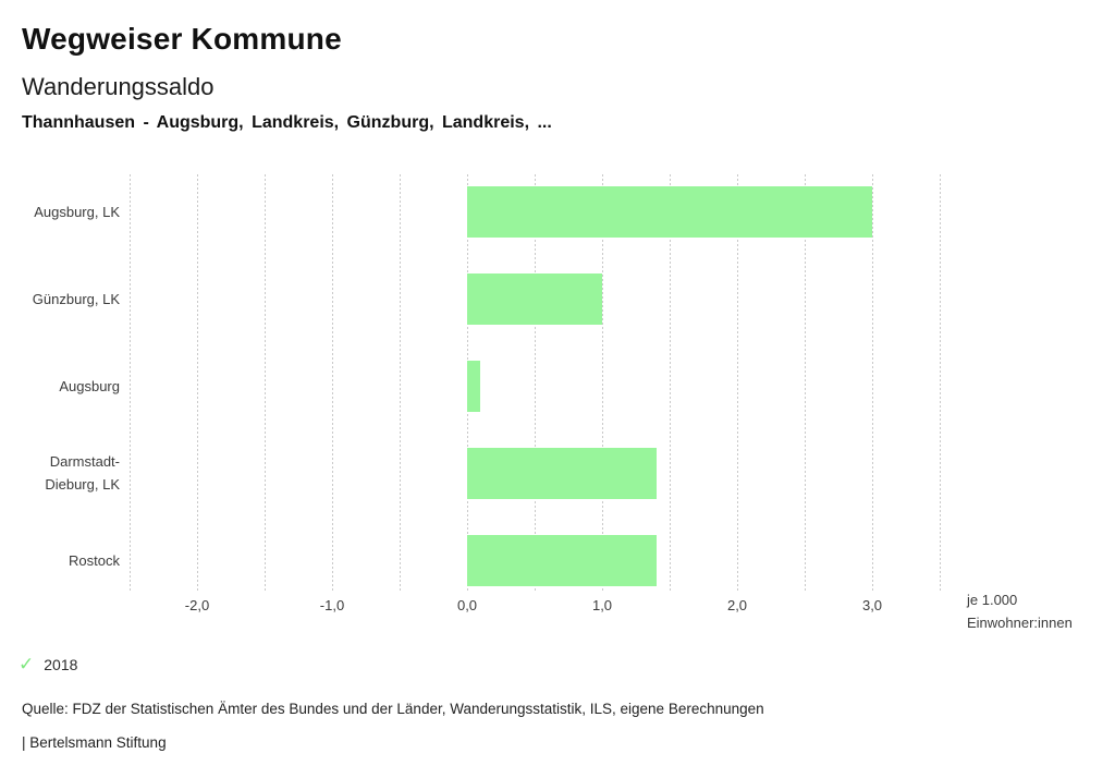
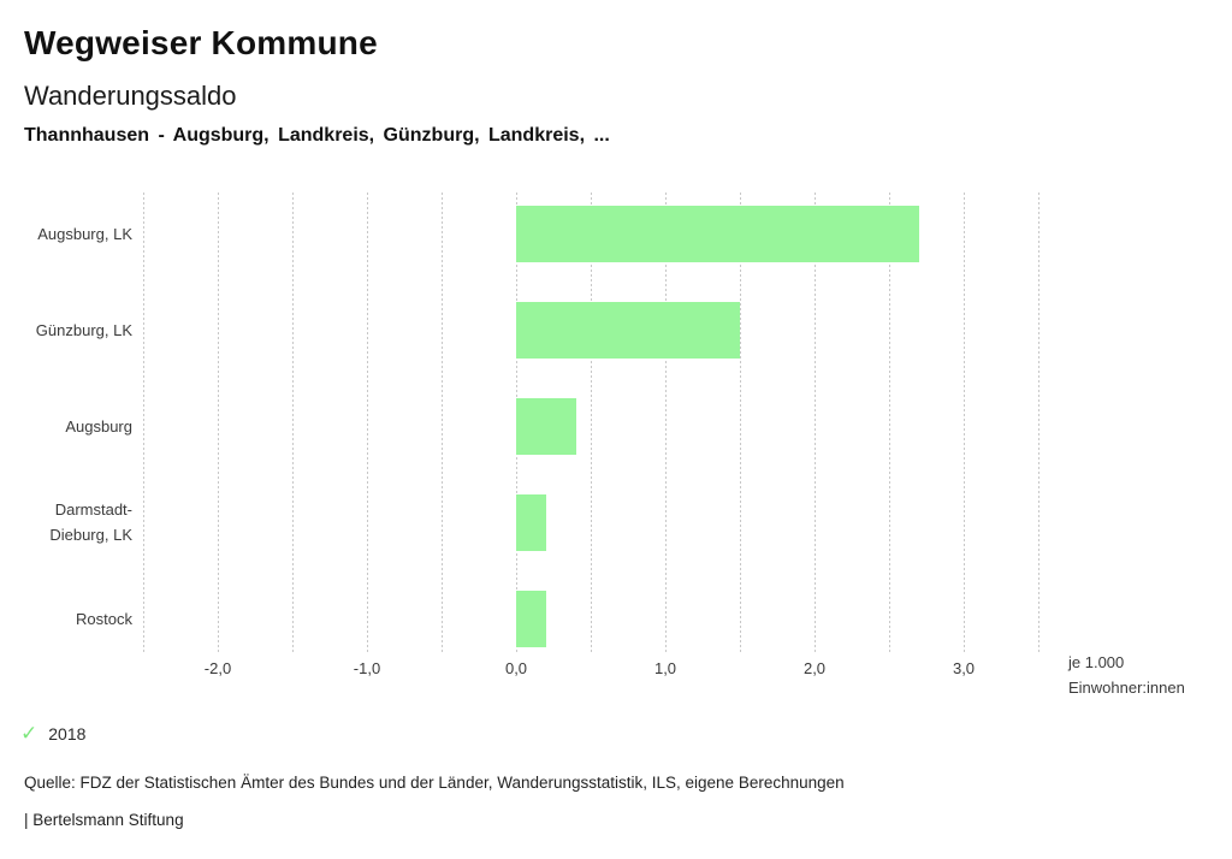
Augsburg, LK: 3,0 -> 2,7
Günzburg, LK: 1,0 -> 1,5
Augsburg: 0,1 -> 0,4
Darmstadt-Dieburg, LK: 1,4 -> 0,2
Rostock: 1,4 -> 0,2
